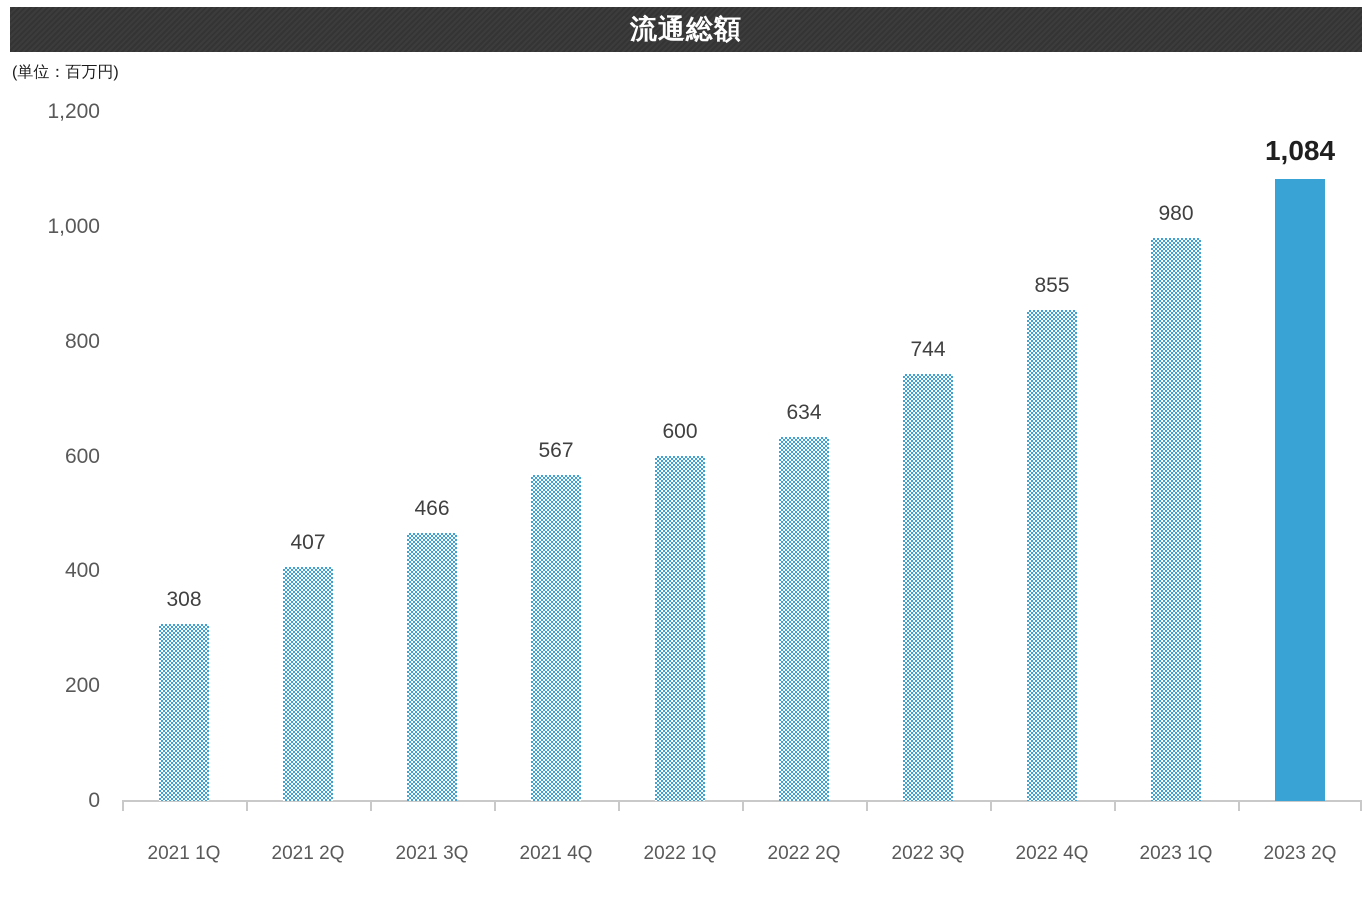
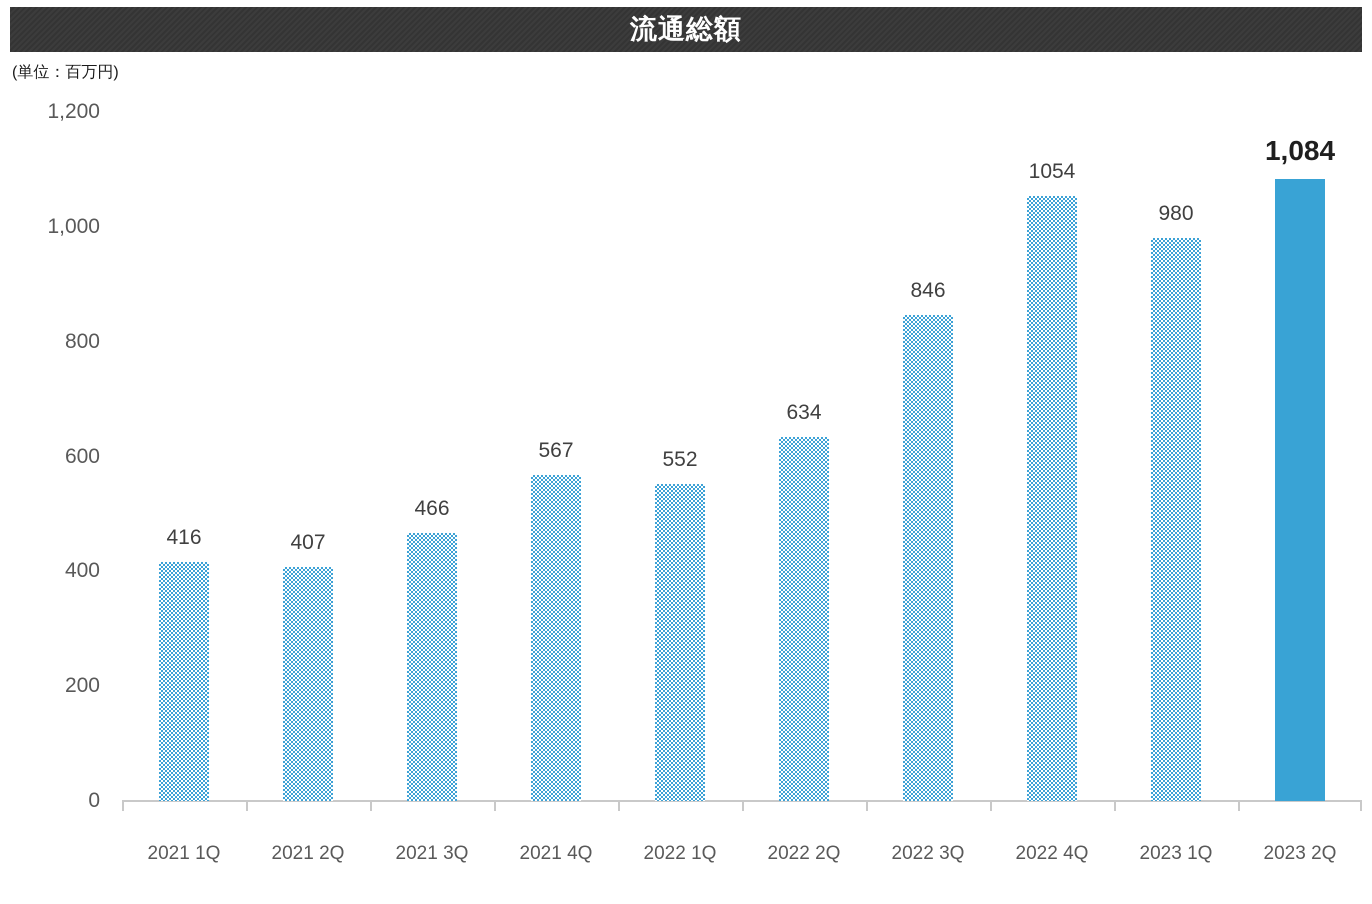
2021 1Q: 308 -> 416
2022 1Q: 600 -> 552
2022 3Q: 744 -> 846
2022 4Q: 855 -> 1054
